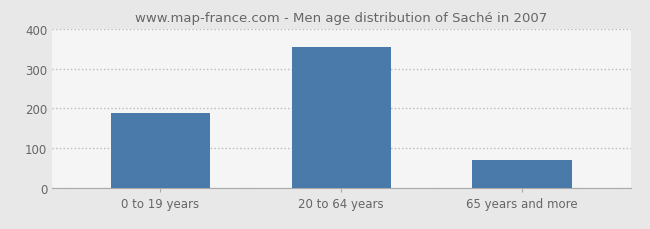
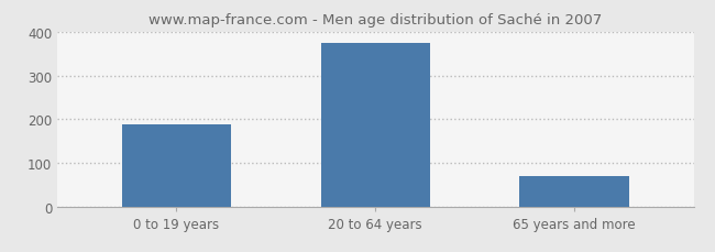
20 to 64 years: 355 -> 375
